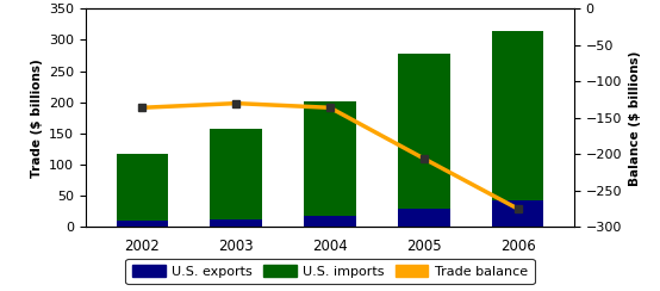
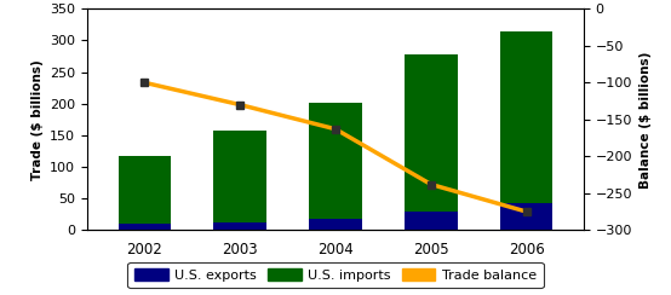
Trade balance/2002: -136 -> -100
Trade balance/2004: -136 -> -163
Trade balance/2005: -206 -> -238
